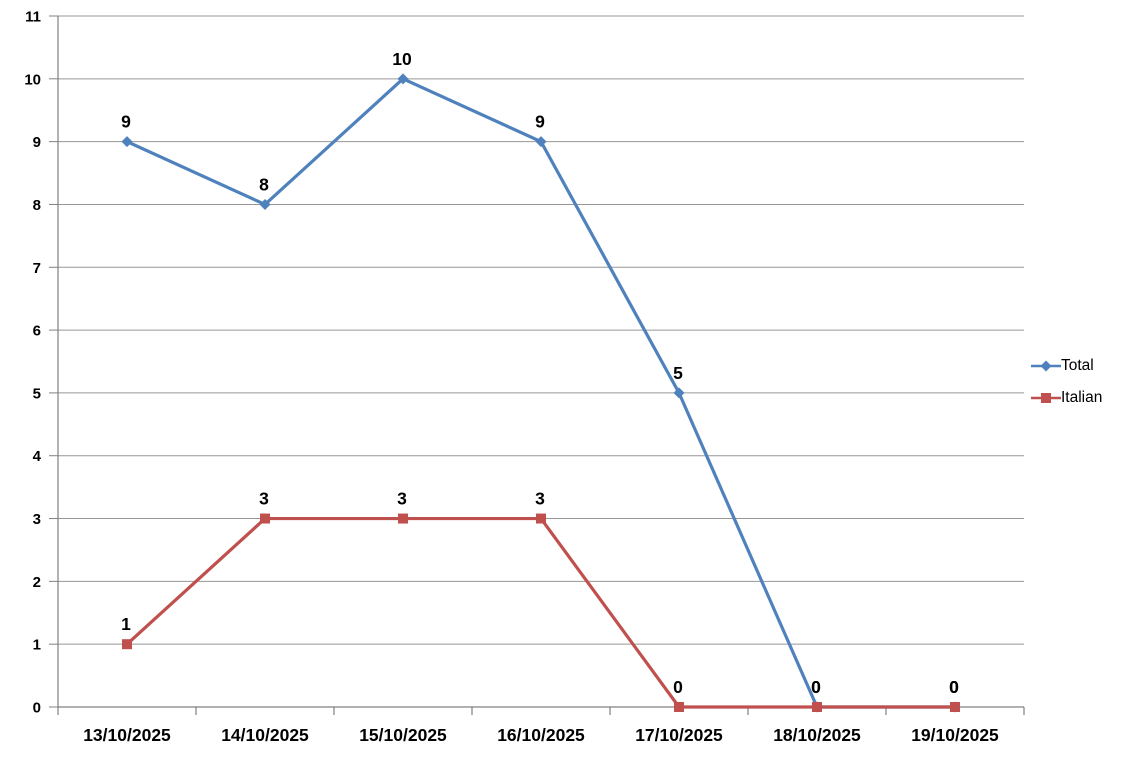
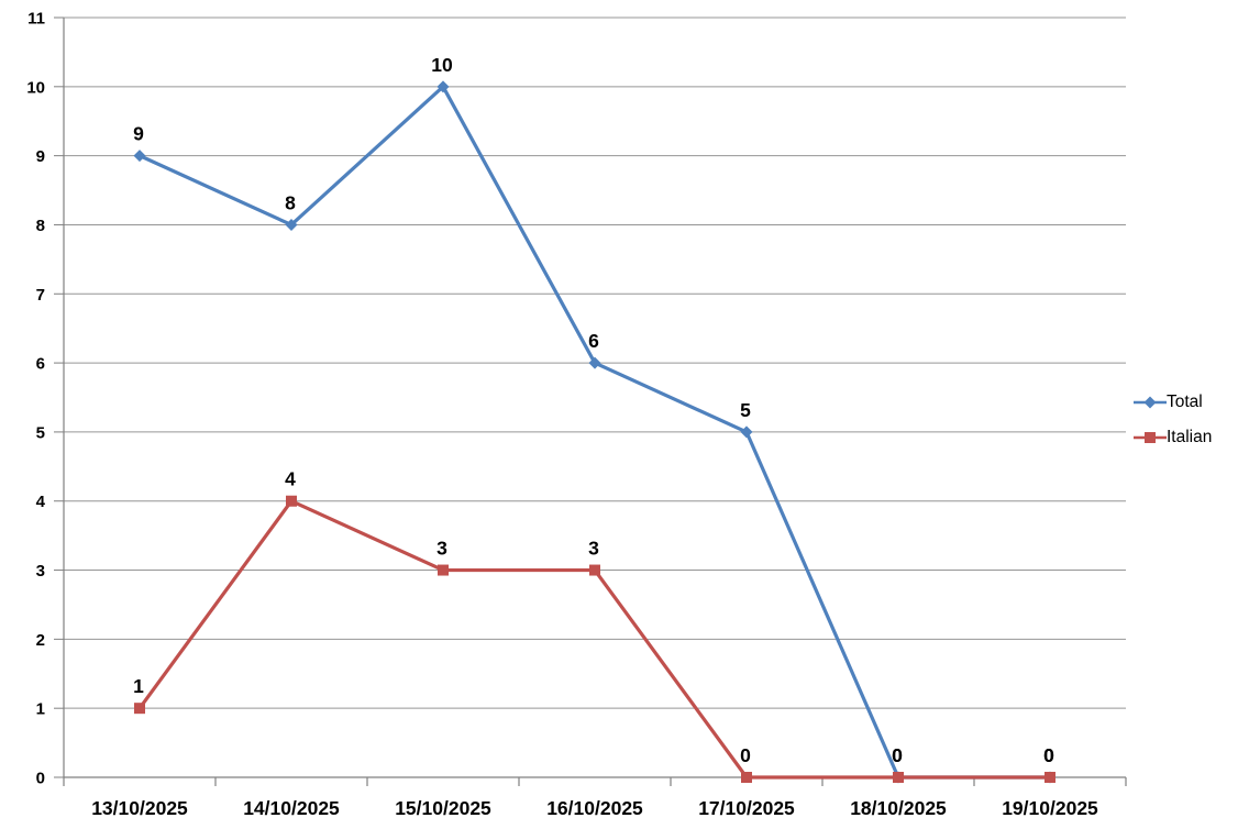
Italian/14/10/2025: 3 -> 4
Total/16/10/2025: 9 -> 6
